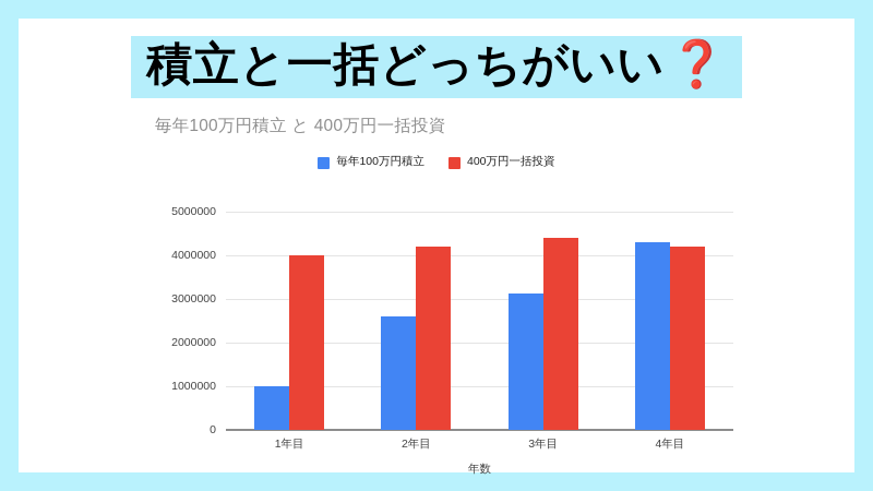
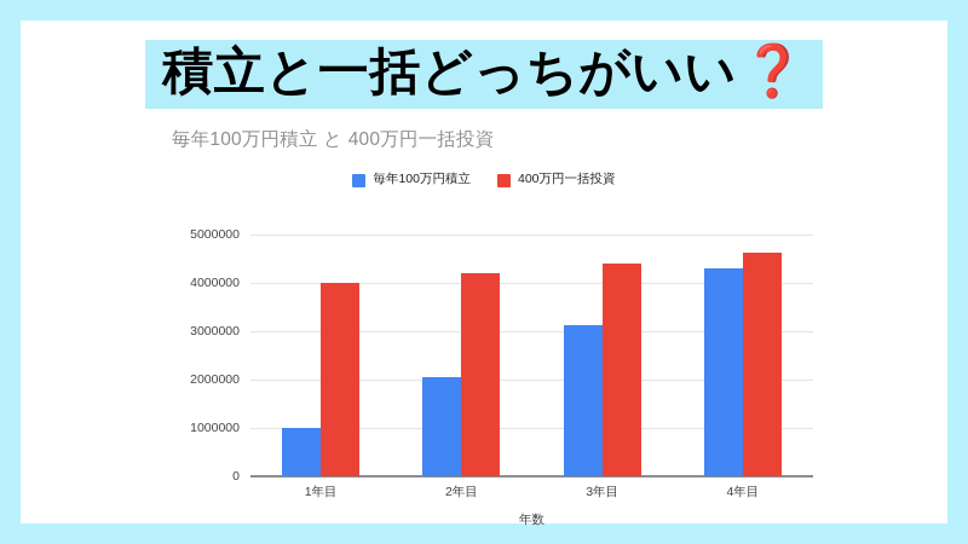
毎年100万円積立/2年目: 2600000 -> 2000000
400万円一括投資/4年目: 4200000 -> 4600000
